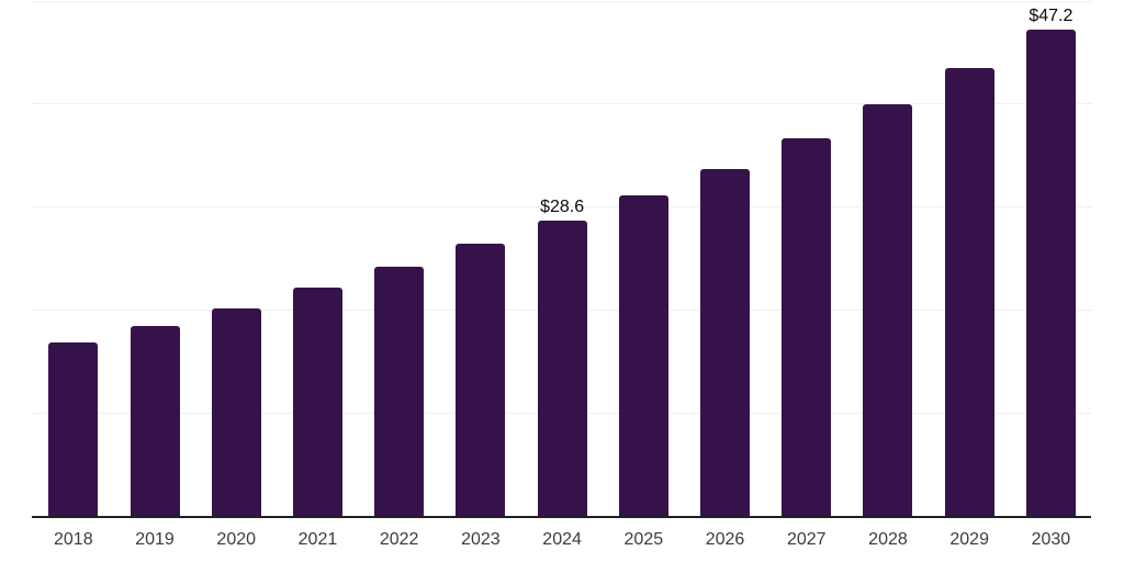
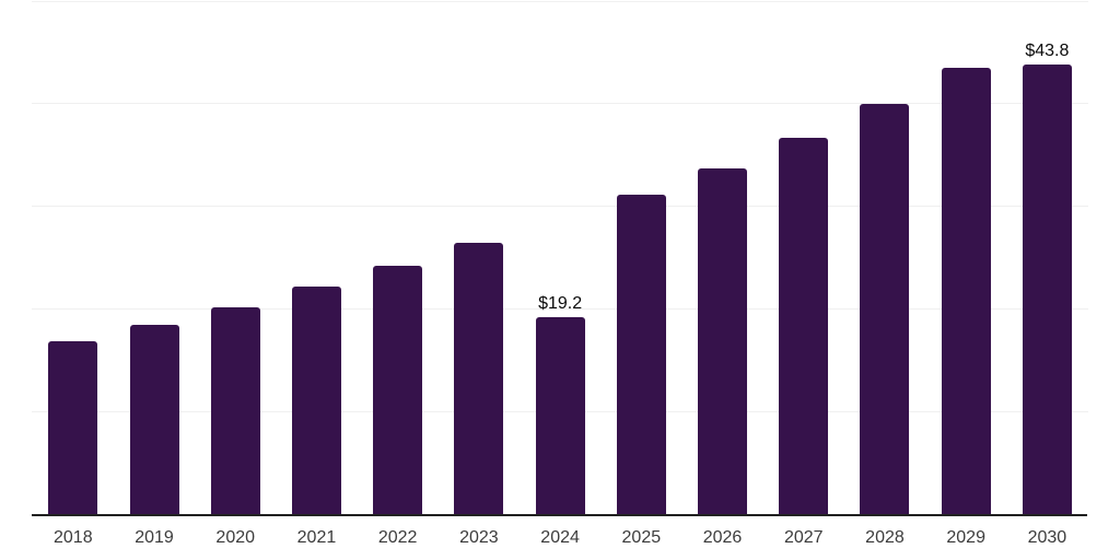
2024: $28.6 -> $19.2
2030: $47.2 -> $43.8
